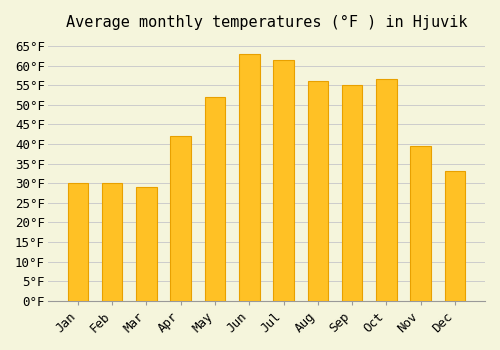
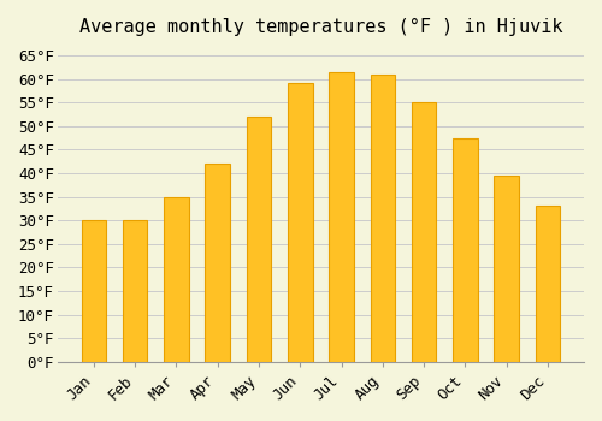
Mar: 29.0°F -> 35.0°F
Jun: 63.0°F -> 59.0°F
Aug: 56.0°F -> 61.0°F
Oct: 56.5°F -> 47.5°F
